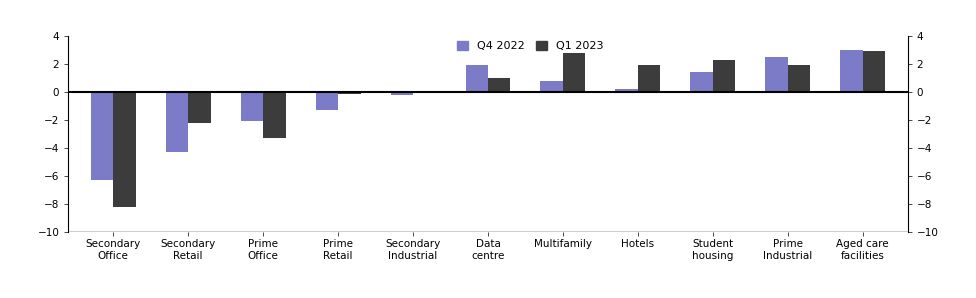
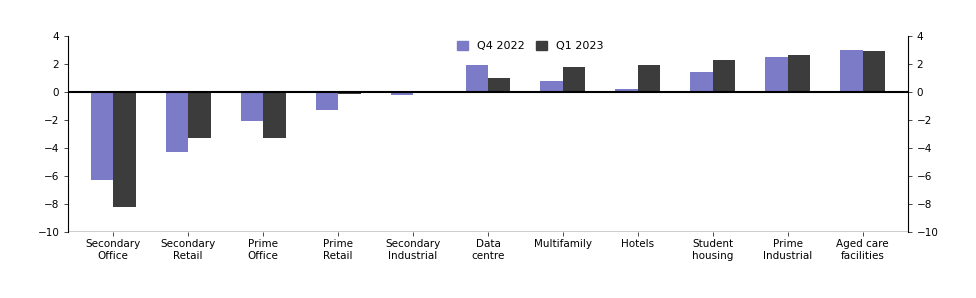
Q1 2023/Secondary Retail: -2.2 -> -3.3
Q1 2023/Multifamily: 2.8 -> 1.8
Q1 2023/Prime Industrial: 1.9 -> 2.6
